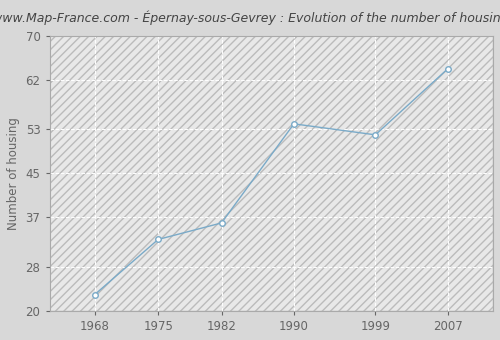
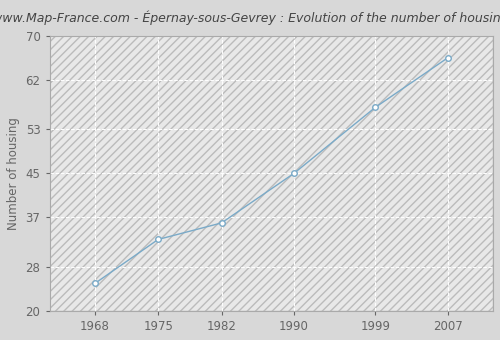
1968: 23 -> 25
1990: 54 -> 45
1999: 52 -> 57
2007: 64 -> 66
